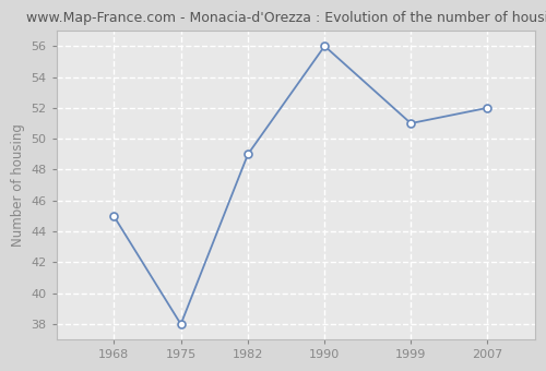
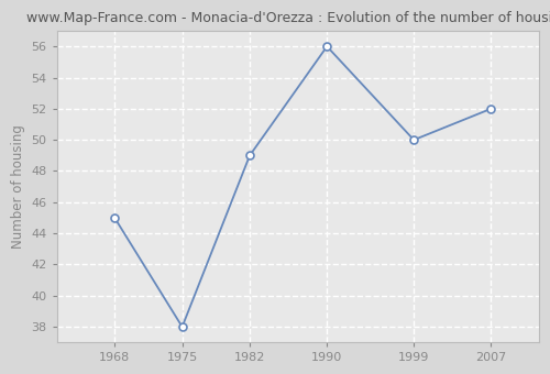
1999: 51 -> 50
